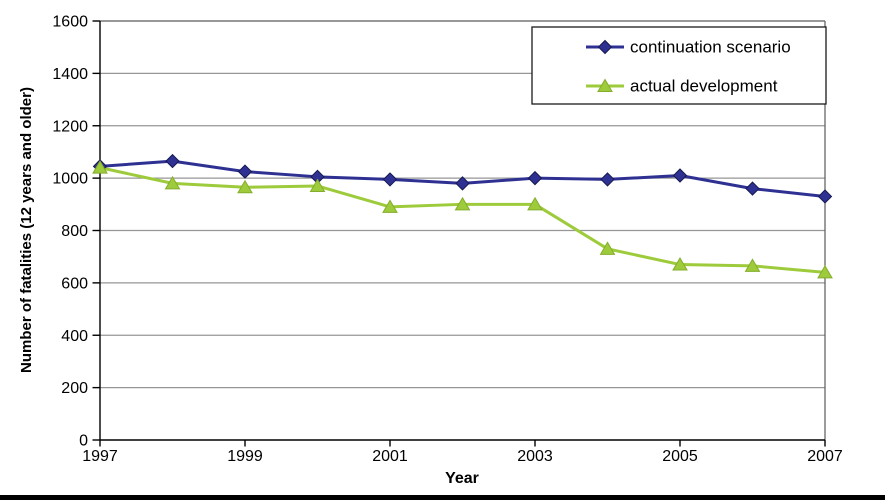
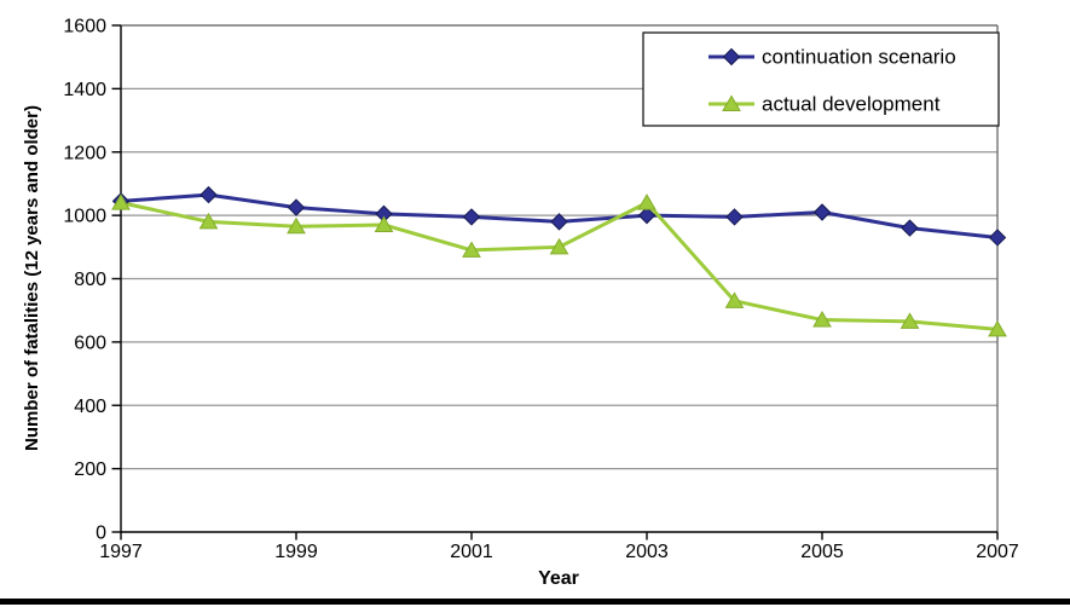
actual development/2003: 900 -> 1040
